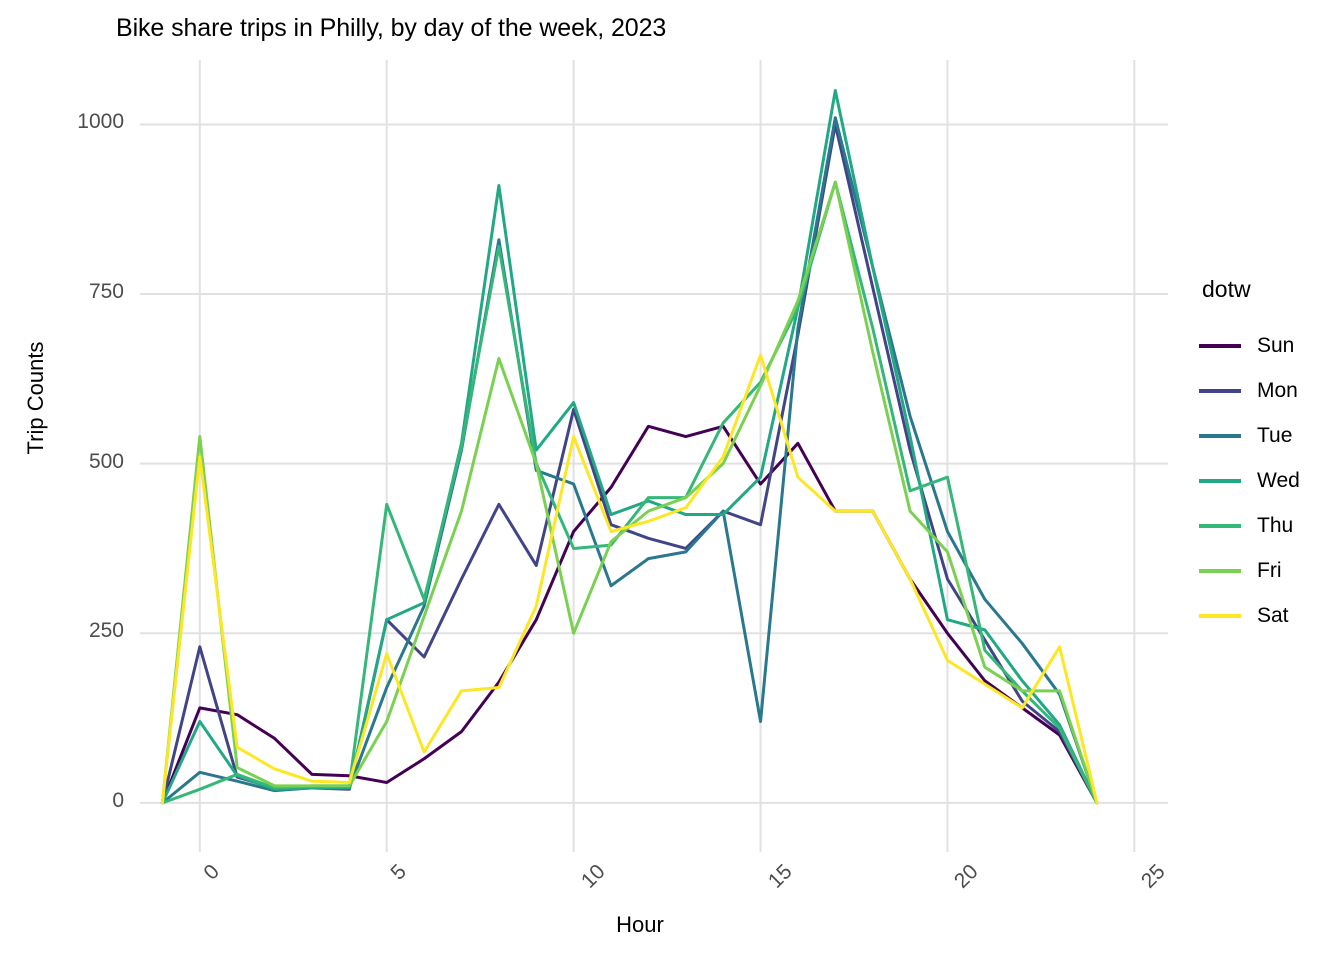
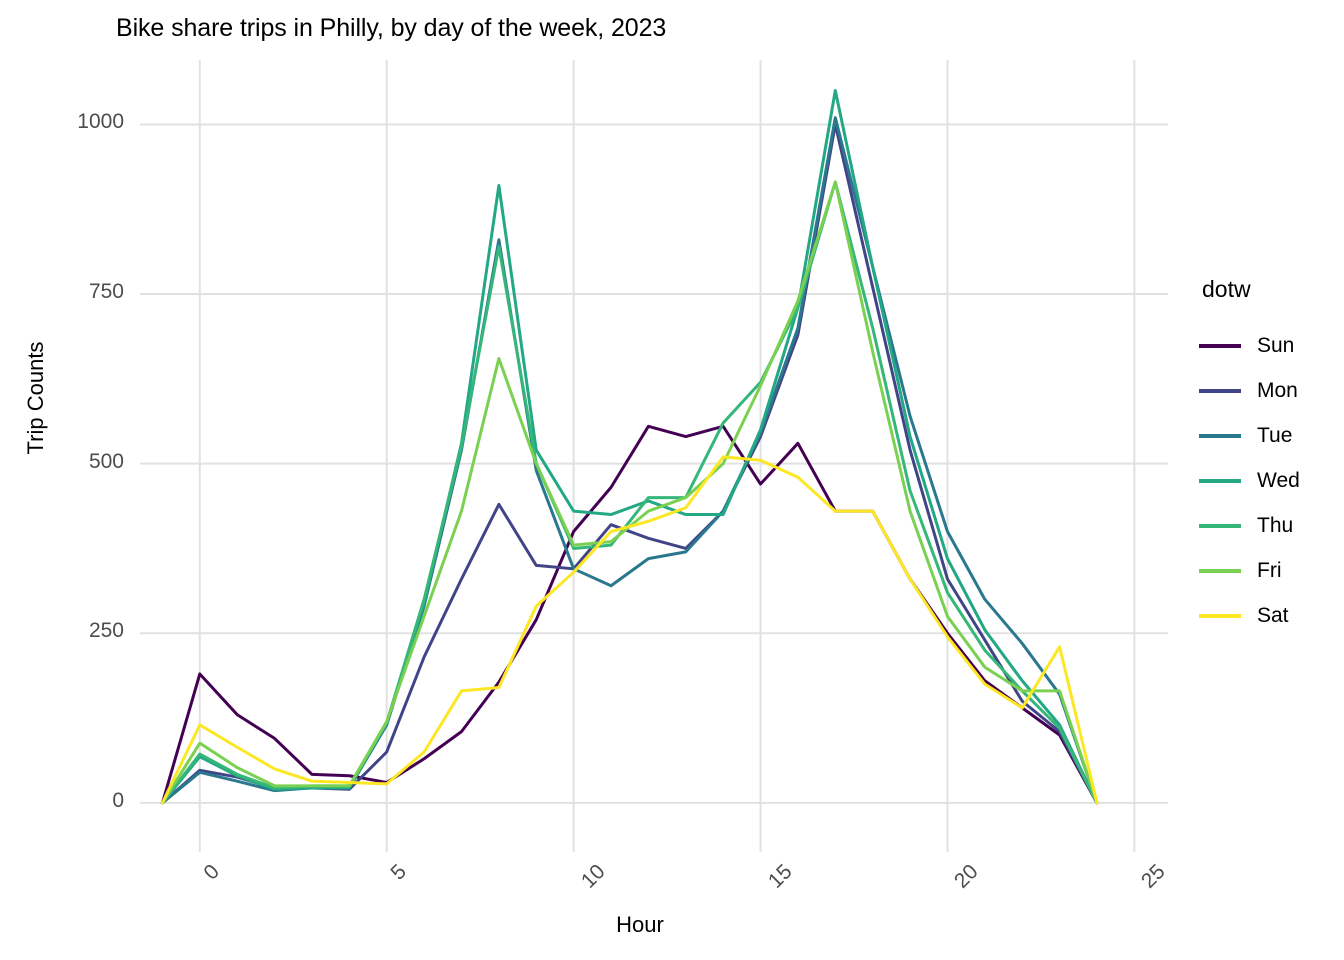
Sun/0: 140 -> 190
Mon/0: 230 -> 50
Wed/0: 120 -> 70
Thu/0: 20 -> 70
Fri/0: 540 -> 90
Sat/0: 510 -> 120
Mon/5: 270 -> 80
Tue/5: 170 -> 120
Wed/5: 270 -> 120
Thu/5: 440 -> 120
Sat/5: 220 -> 30
Mon/10: 580 -> 340
Tue/10: 470 -> 340
Wed/10: 590 -> 430
Fri/10: 250 -> 380
Sat/10: 540 -> 340
Mon/15: 410 -> 540
Tue/15: 120 -> 540
Wed/15: 480 -> 550
Sat/15: 660 -> 500
Wed/20: 270 -> 360
Thu/20: 480 -> 310
Fri/20: 370 -> 280
Sat/20: 210 -> 240
